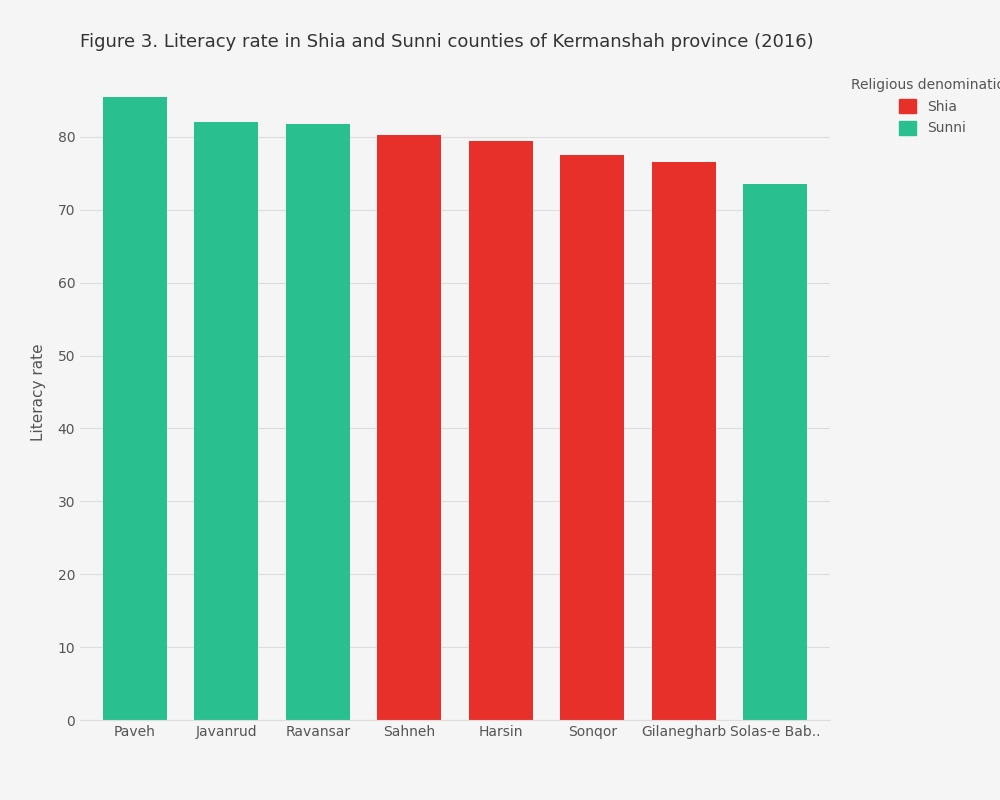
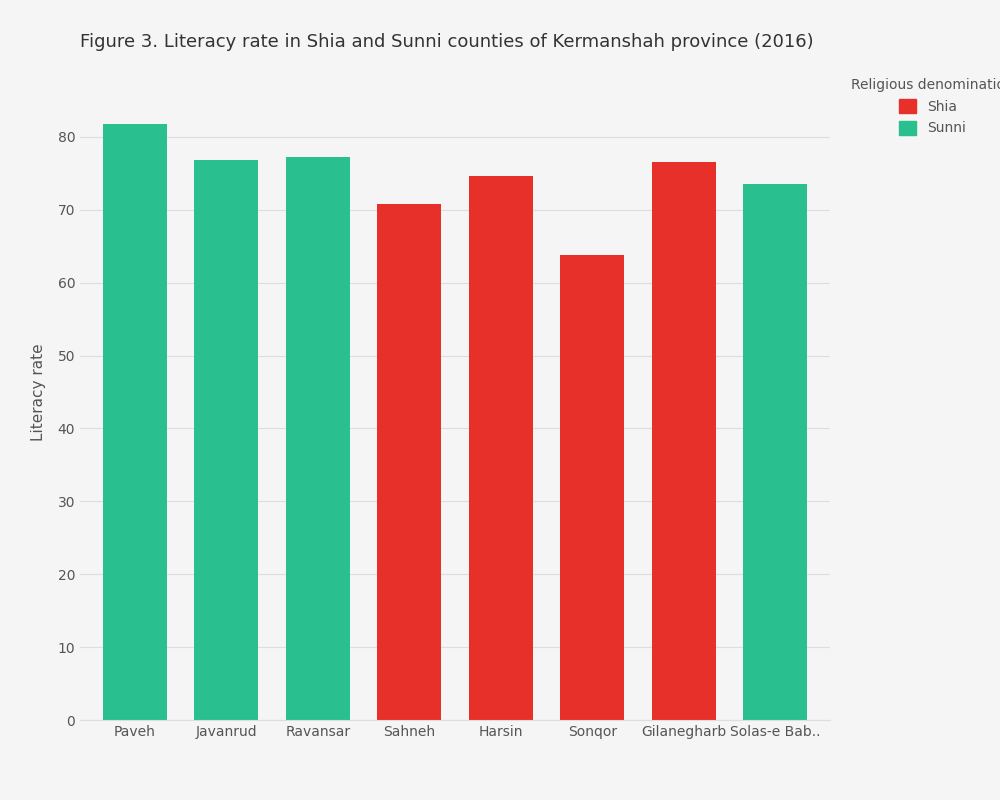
Paveh: 85.5 -> 81.8
Javanrud: 82.0 -> 76.8
Ravansar: 81.7 -> 77.2
Sahneh: 80.3 -> 70.8
Harsin: 79.5 -> 74.6
Sonqor: 77.5 -> 63.8
